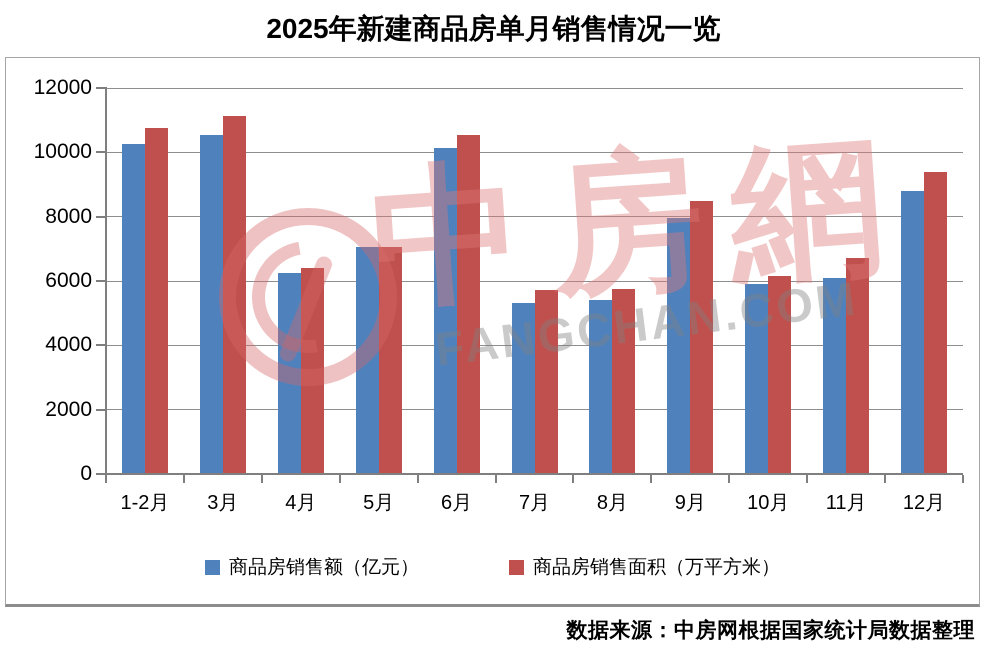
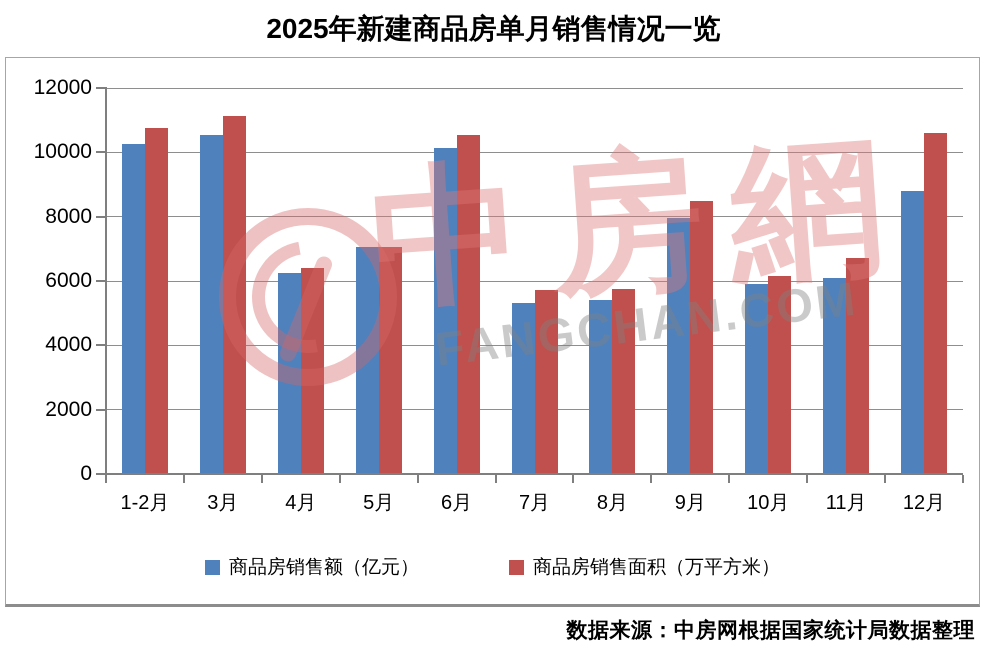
商品房销售面积（万平方米）/12月: 9400 -> 10600
